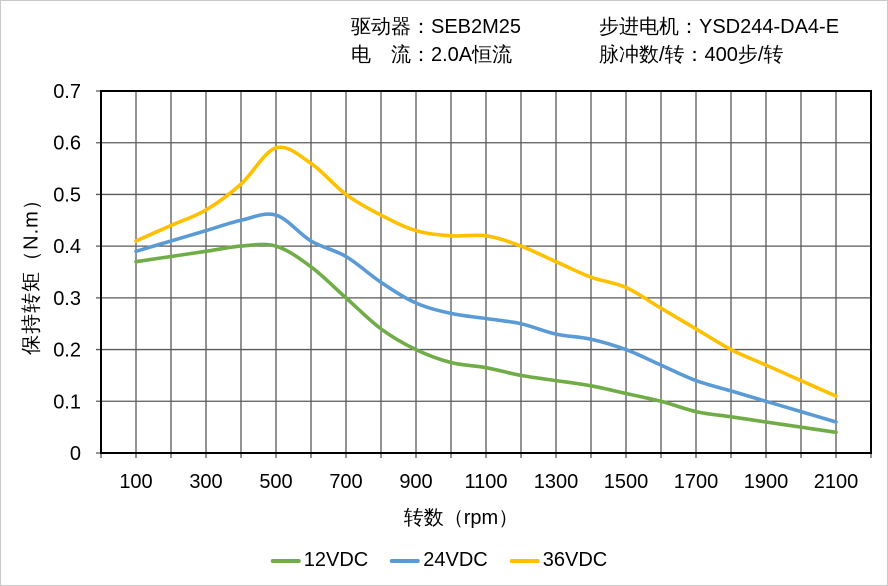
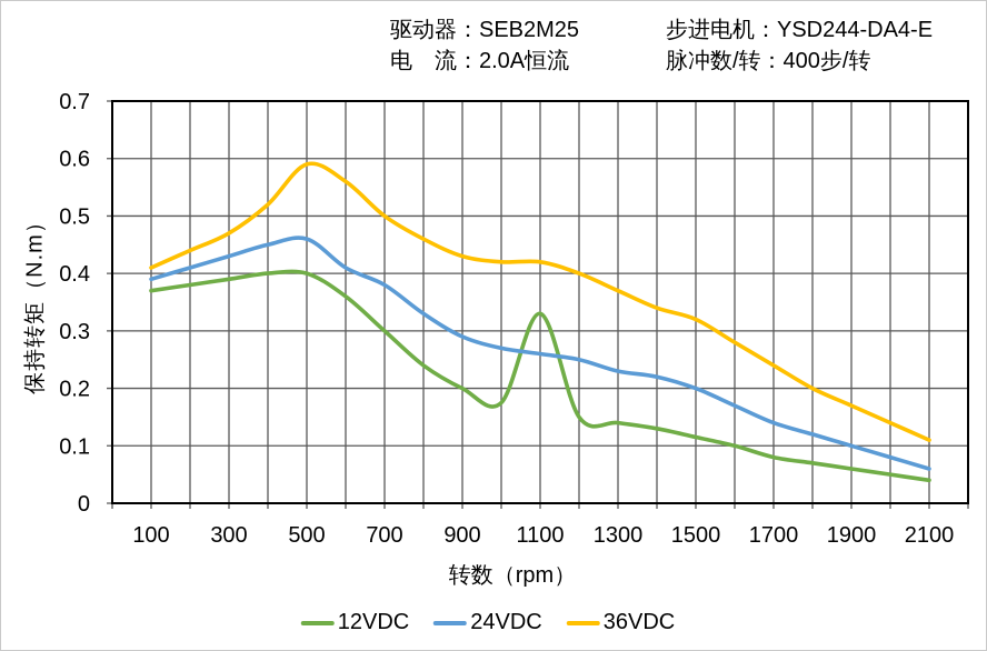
12VDC/1100: 0.17 -> 0.33
